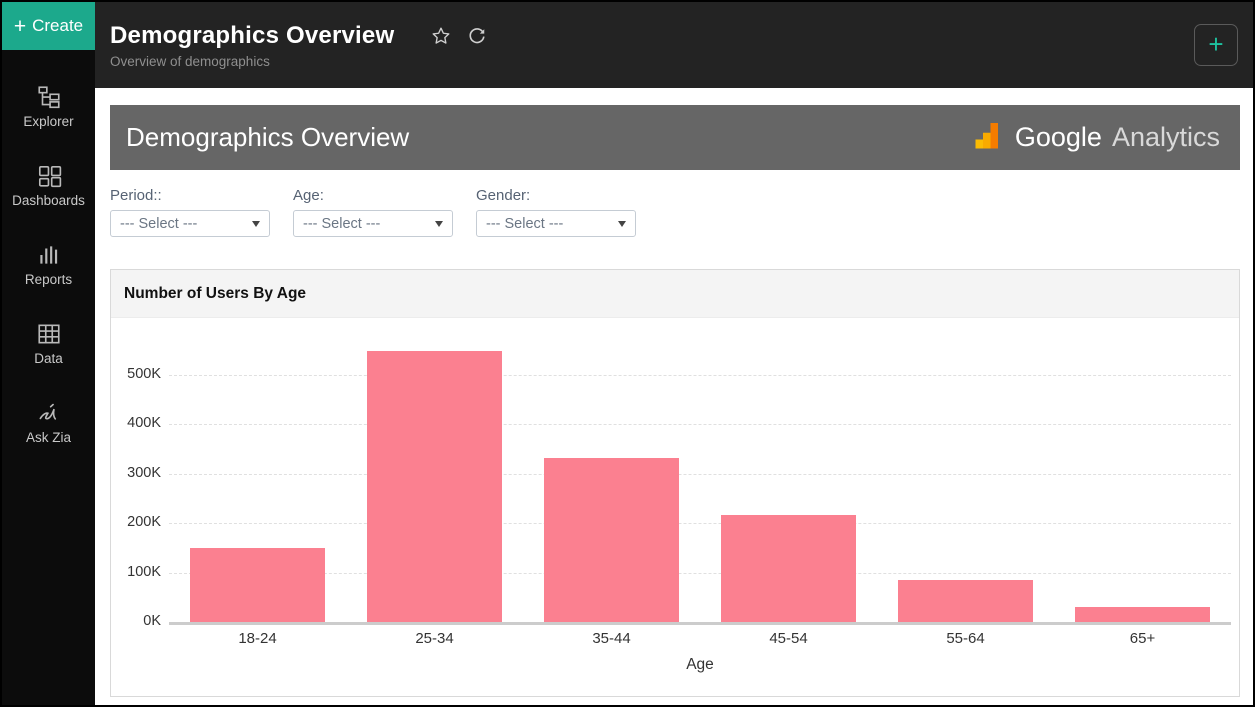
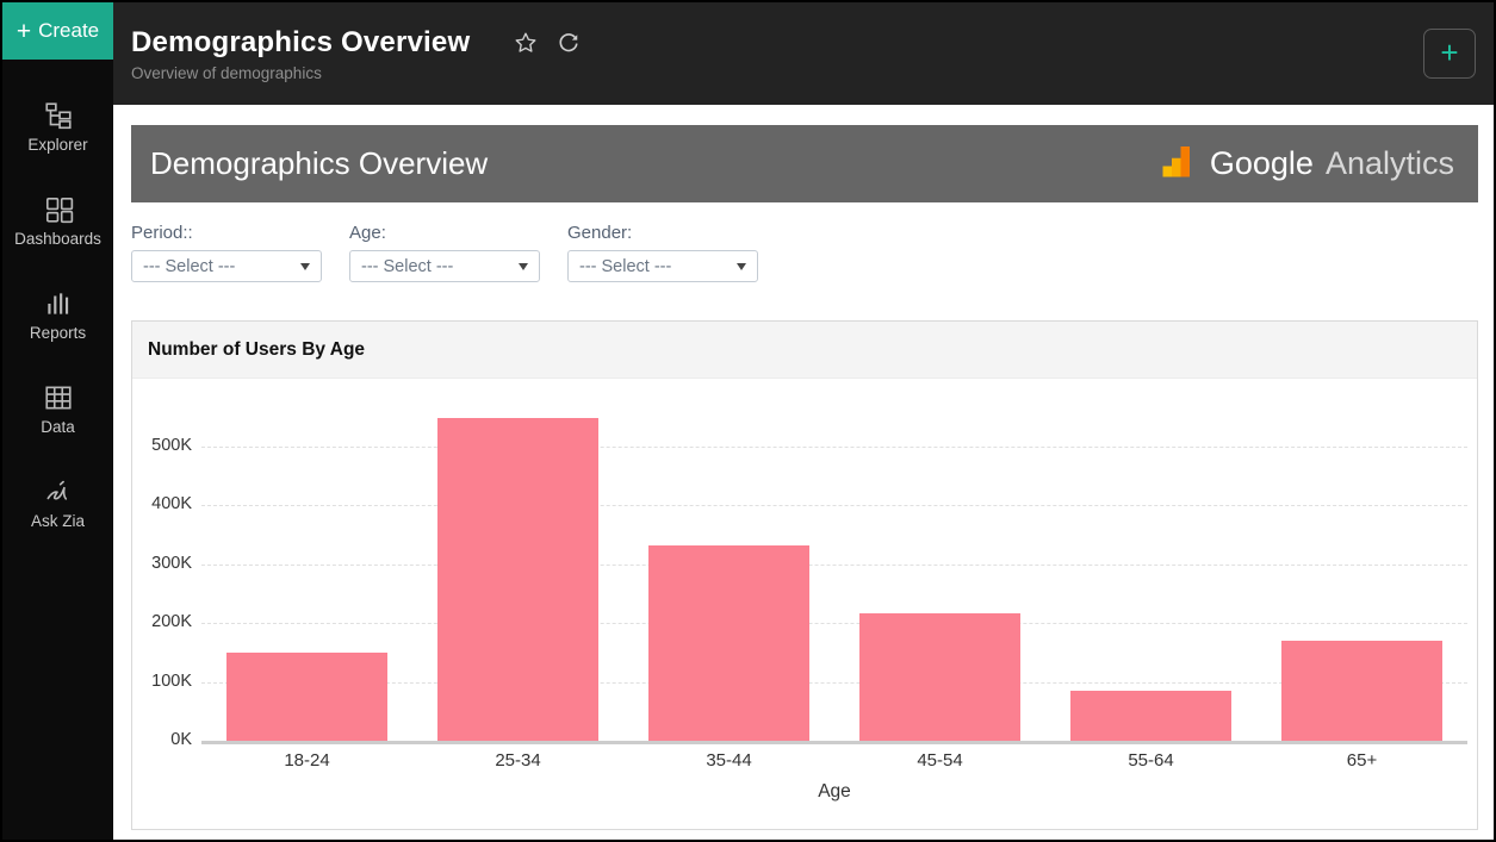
65+: 30K -> 170K
